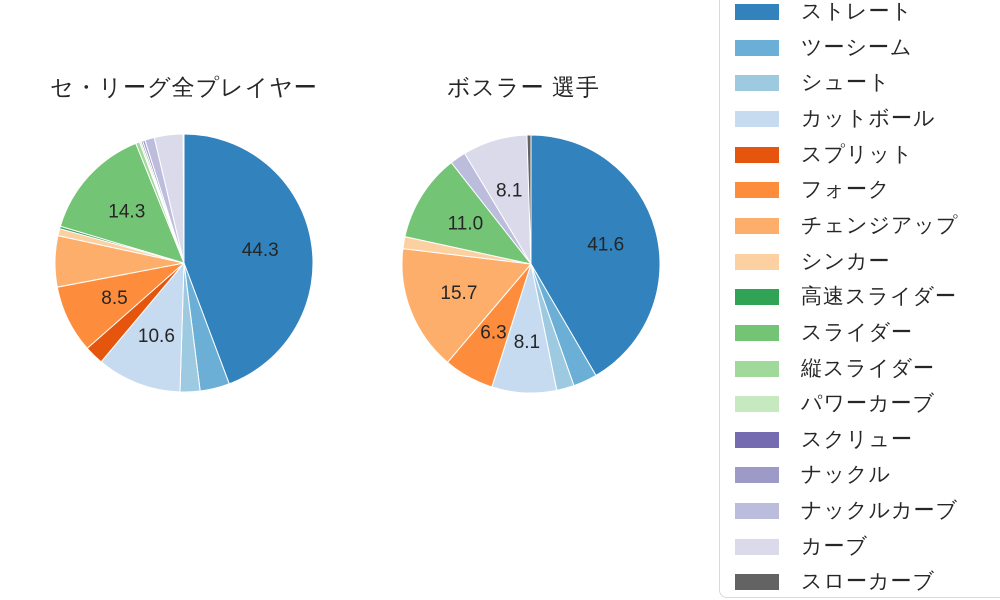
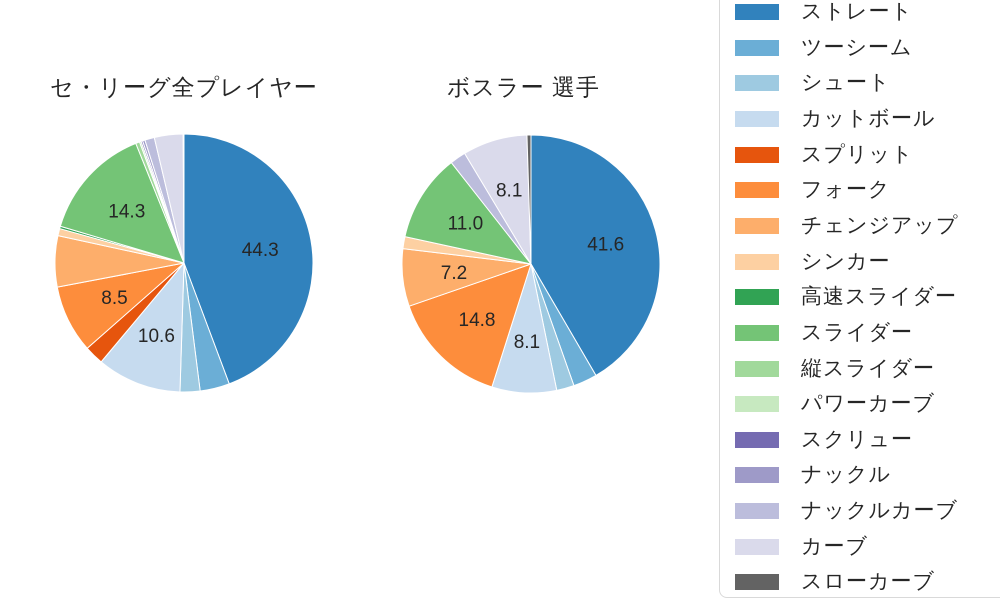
ボスラー 選手/フォーク: 6.3 -> 14.8
ボスラー 選手/チェンジアップ: 15.7 -> 7.2
